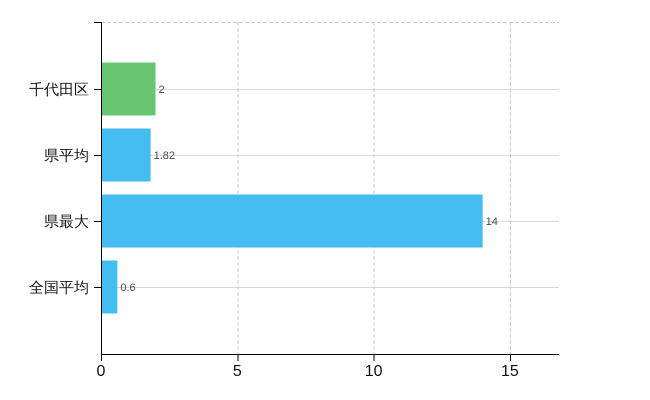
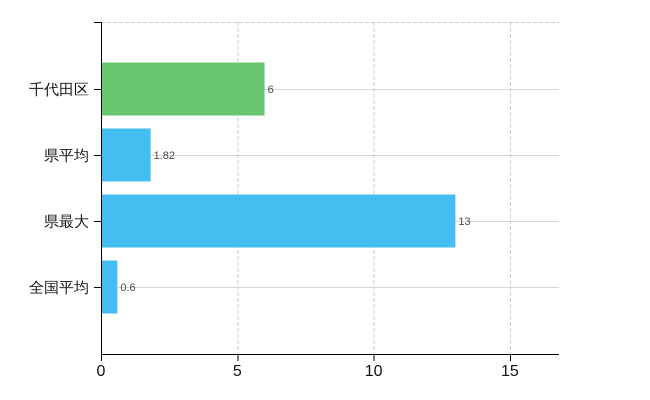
千代田区: 2 -> 6
県最大: 14 -> 13
